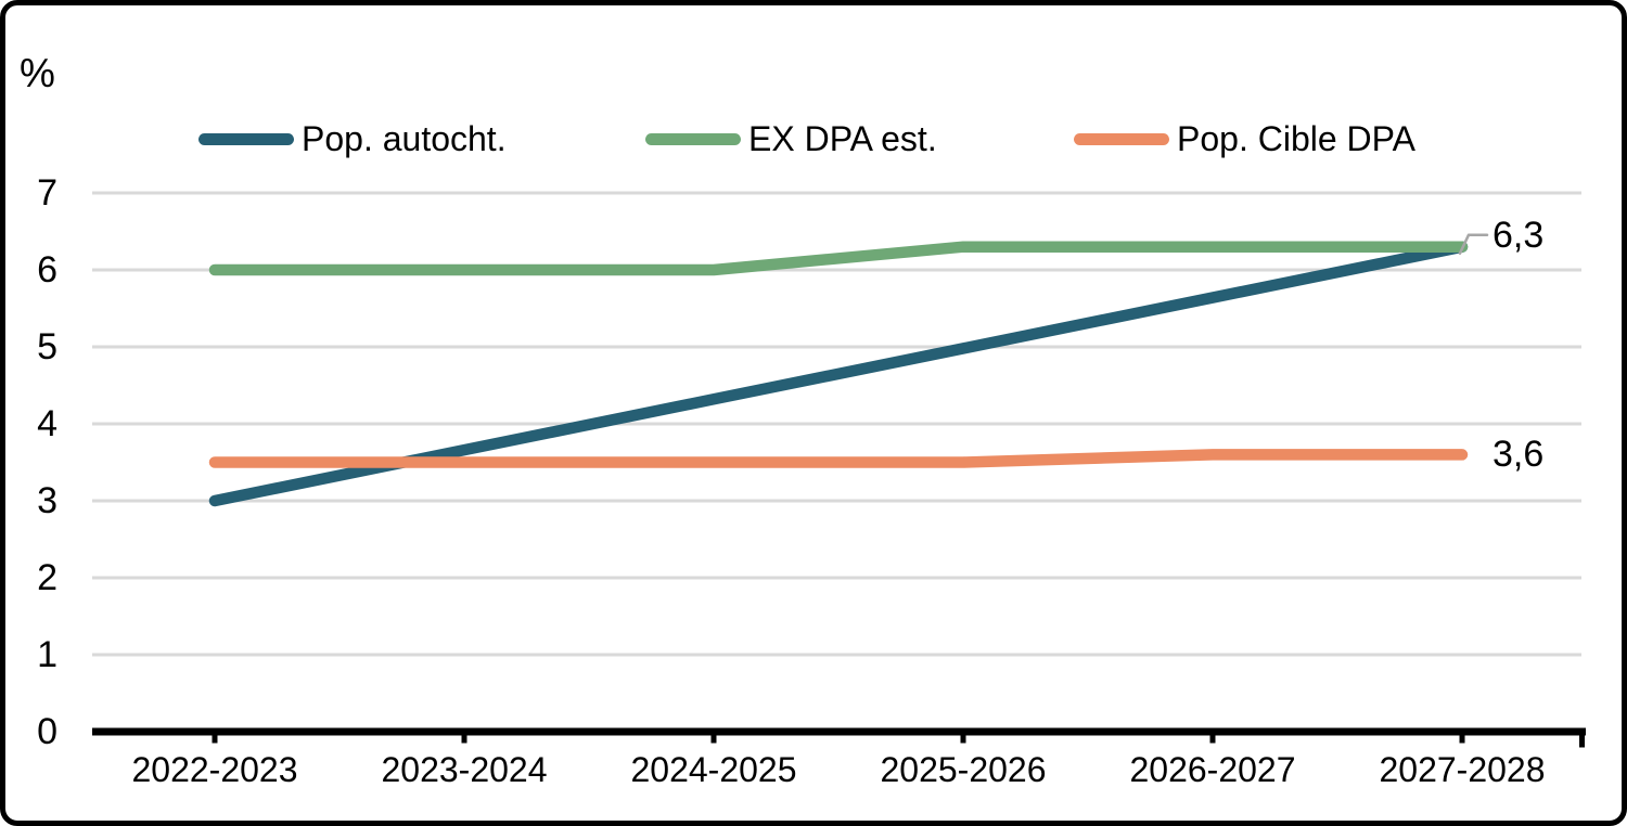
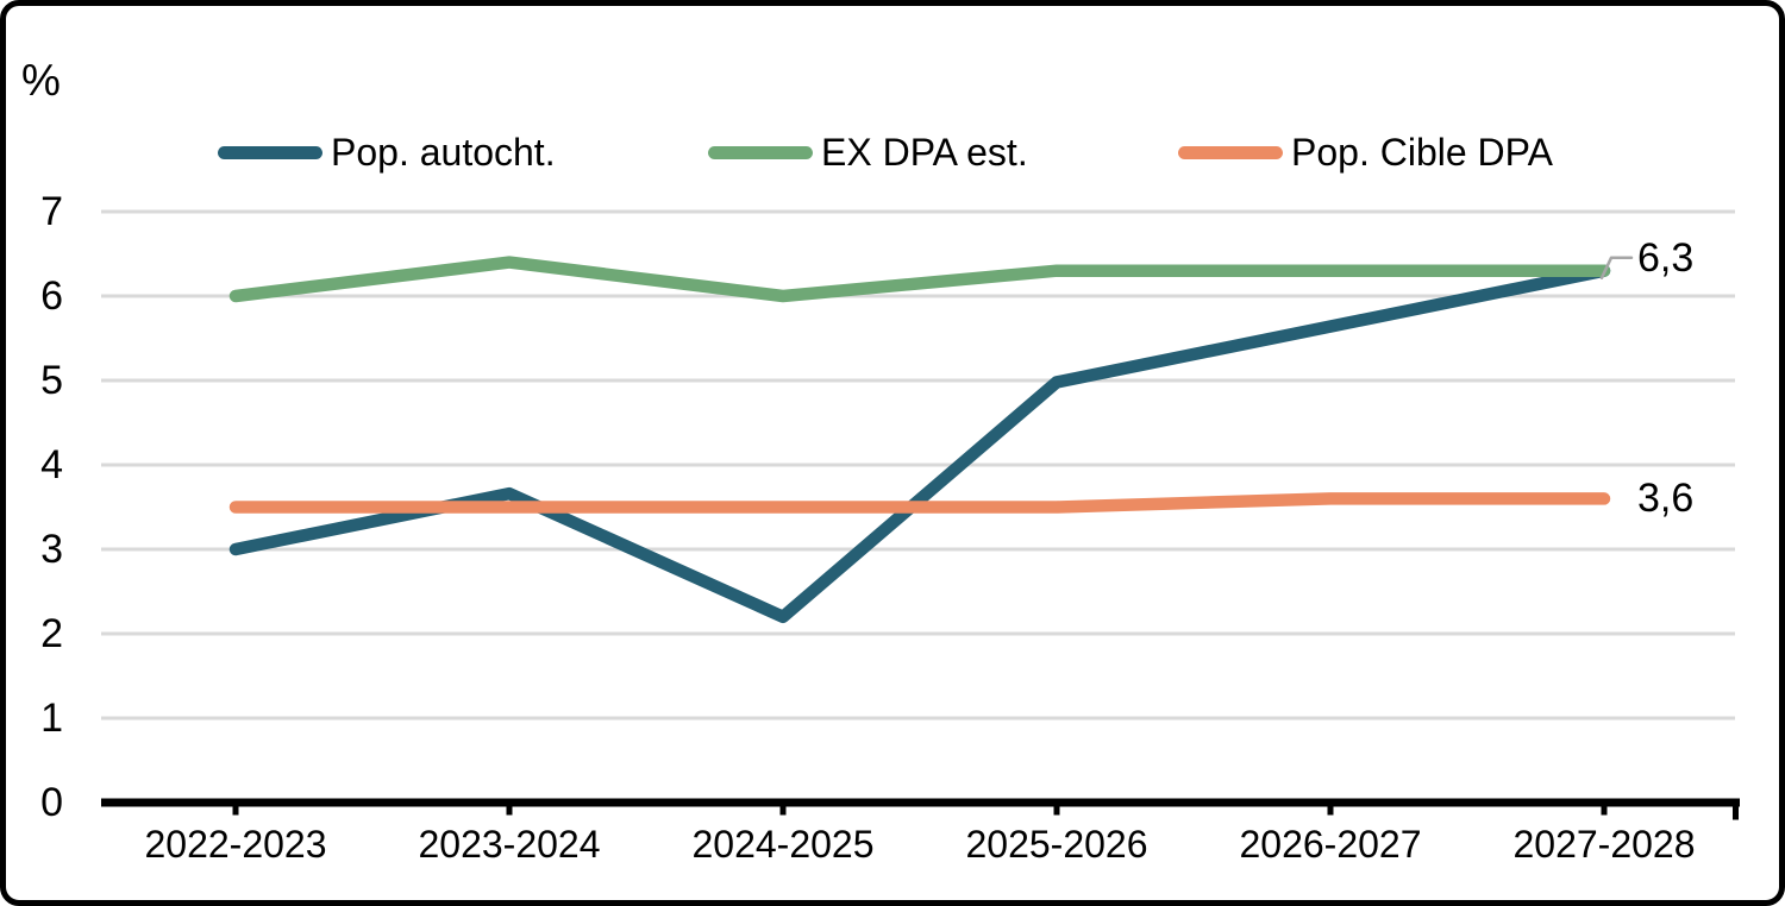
EX DPA est./2023-2024: 6.0 -> 6.4
Pop. autocht./2024-2025: 4.3 -> 2.2
